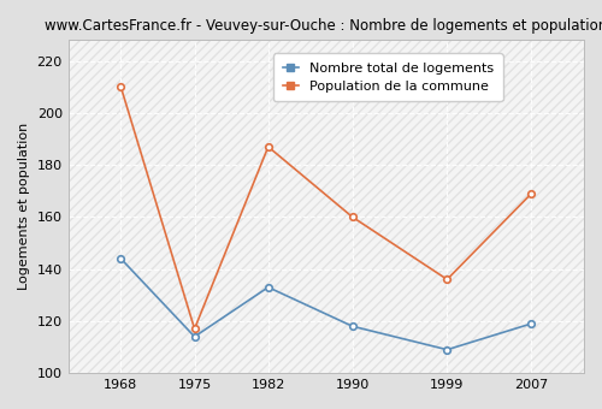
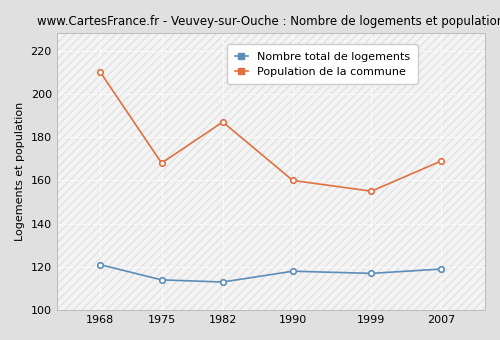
Nombre total de logements/1968: 144 -> 121
Population de la commune/1975: 117 -> 168
Nombre total de logements/1982: 133 -> 113
Nombre total de logements/1999: 109 -> 117
Population de la commune/1999: 136 -> 155
